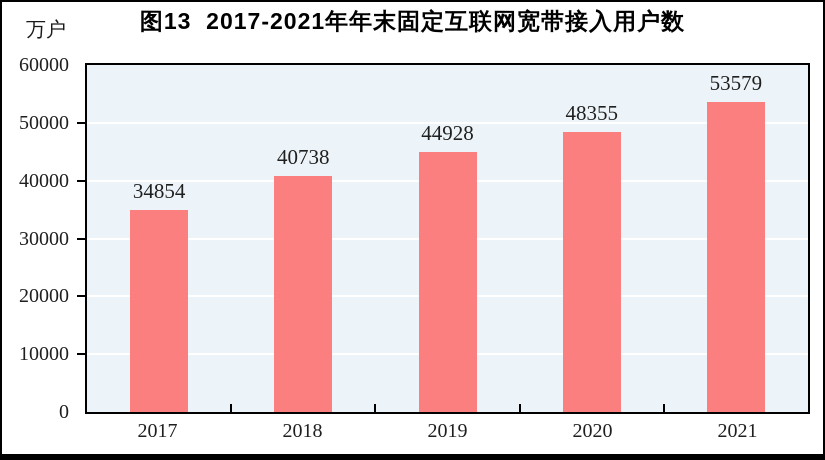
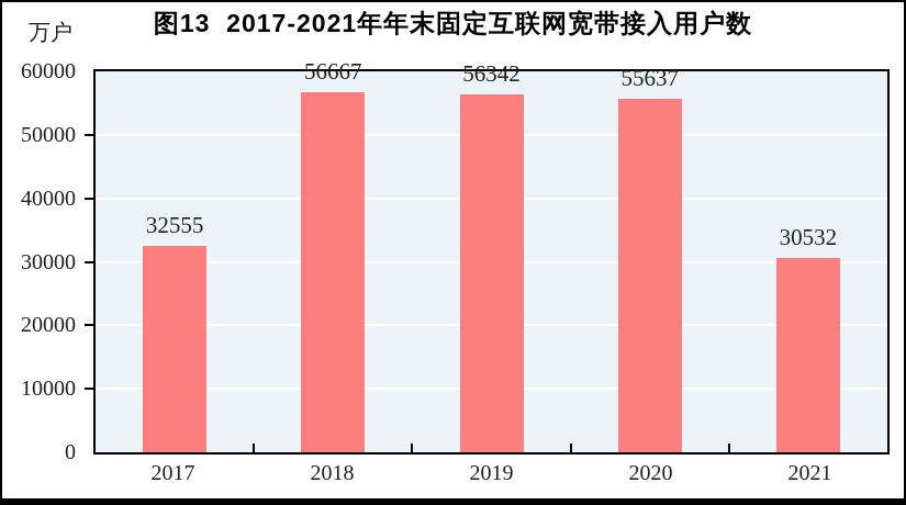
2017: 34854 -> 32555
2018: 40738 -> 56667
2019: 44928 -> 56342
2020: 48355 -> 55637
2021: 53579 -> 30532
